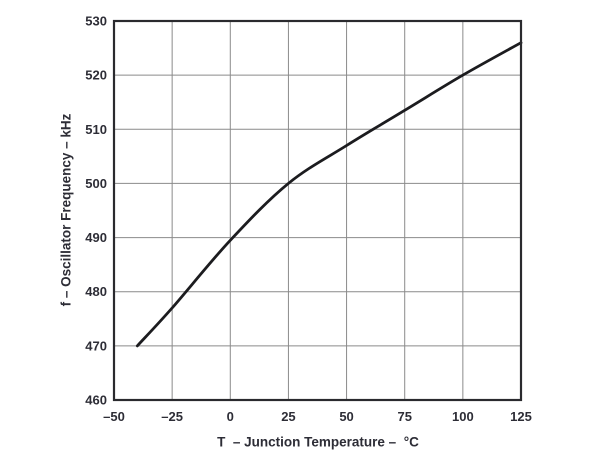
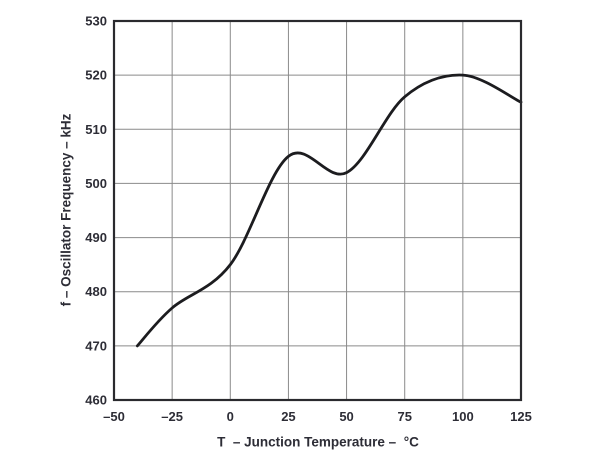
0: 490 -> 485
25: 500 -> 505
50: 507 -> 502
75: 514 -> 516
125: 526 -> 515
